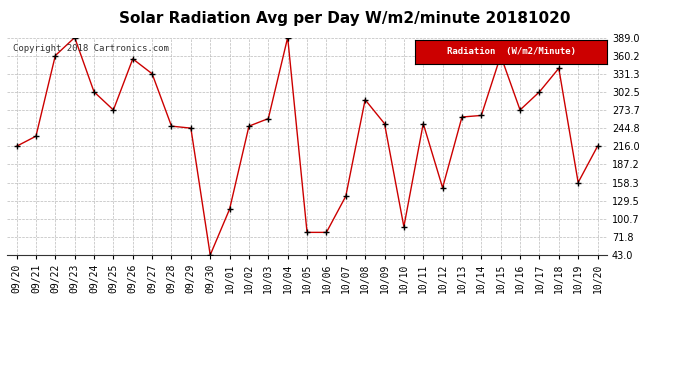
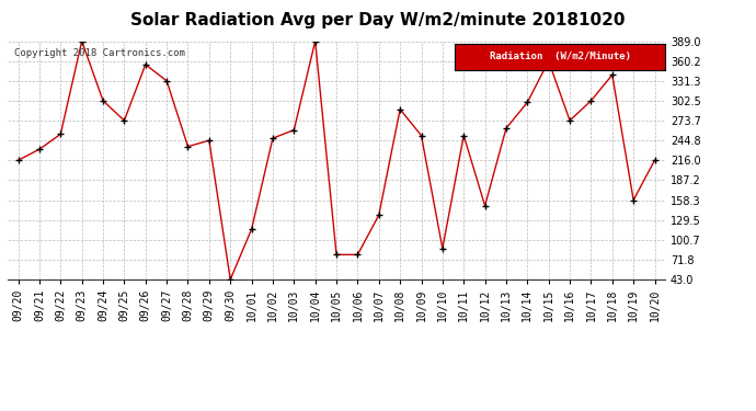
09/22: 360 -> 254
09/28: 248 -> 236
10/14: 265 -> 300
